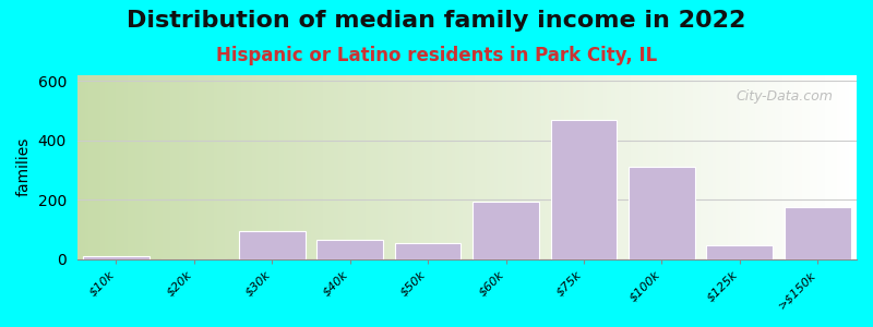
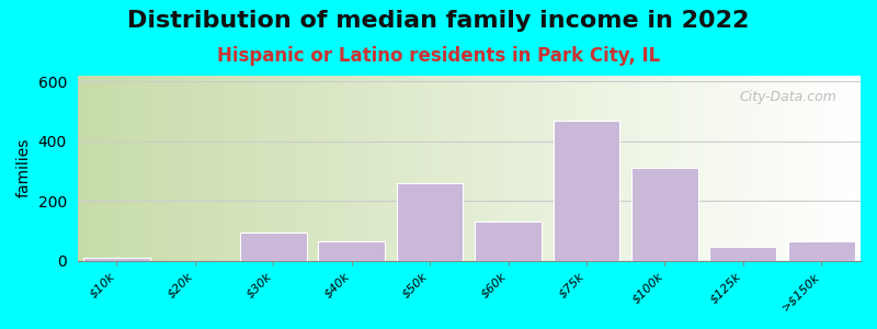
$50k: 55 -> 260
$60k: 195 -> 130
>$150k: 175 -> 65
